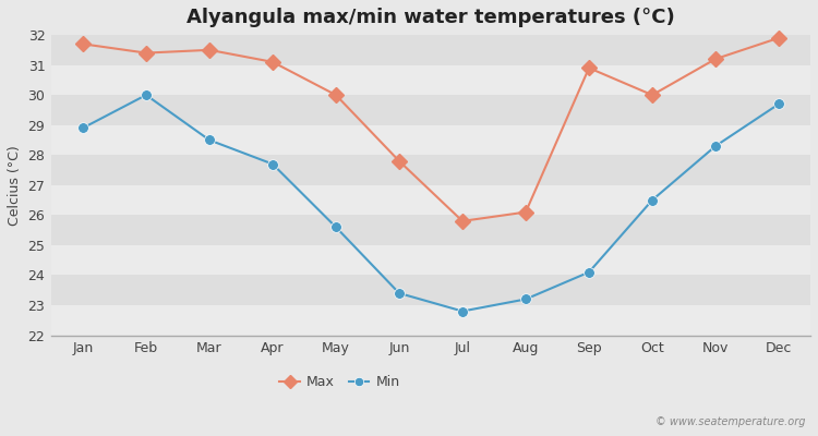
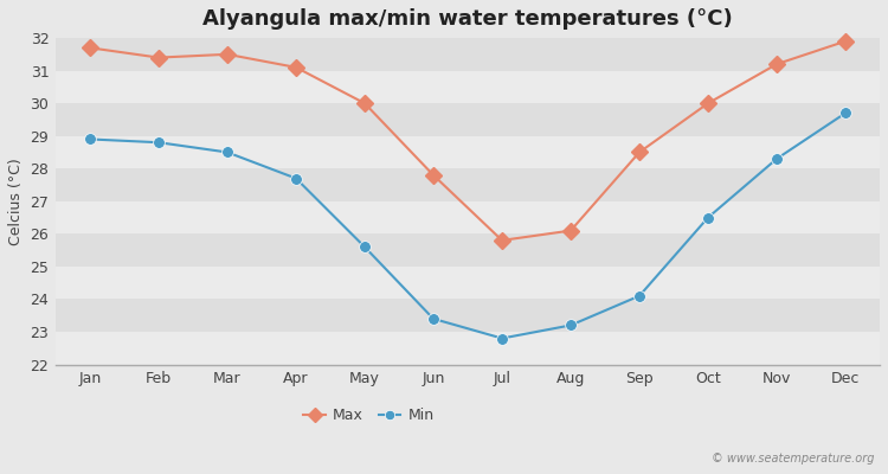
Min/Feb: 30.0 -> 28.8
Max/Sep: 30.9 -> 28.5
